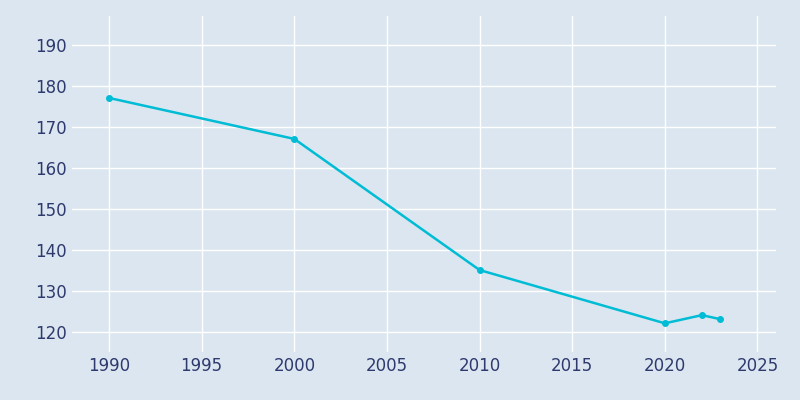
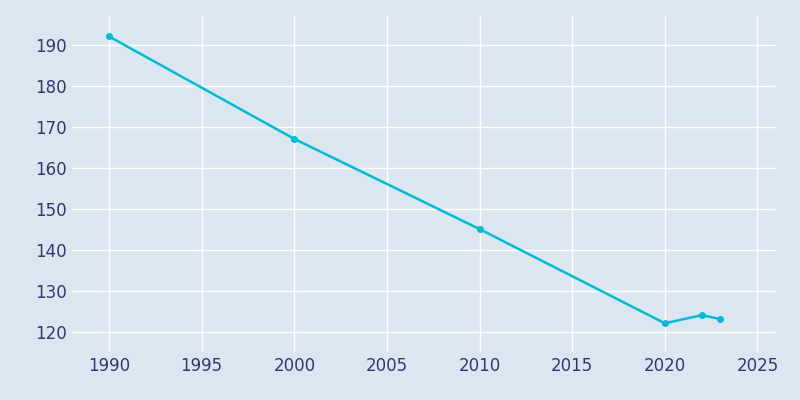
1990: 177 -> 192
2010: 135 -> 145
